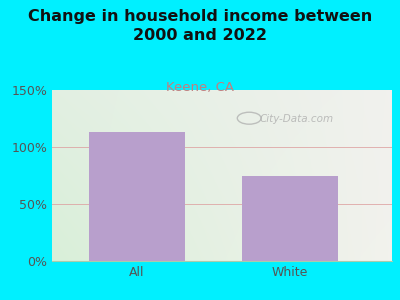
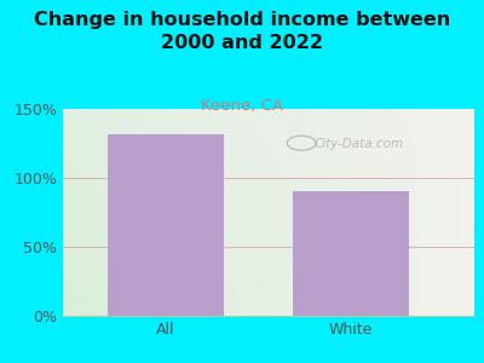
All: 113% -> 132%
White: 75% -> 90%
